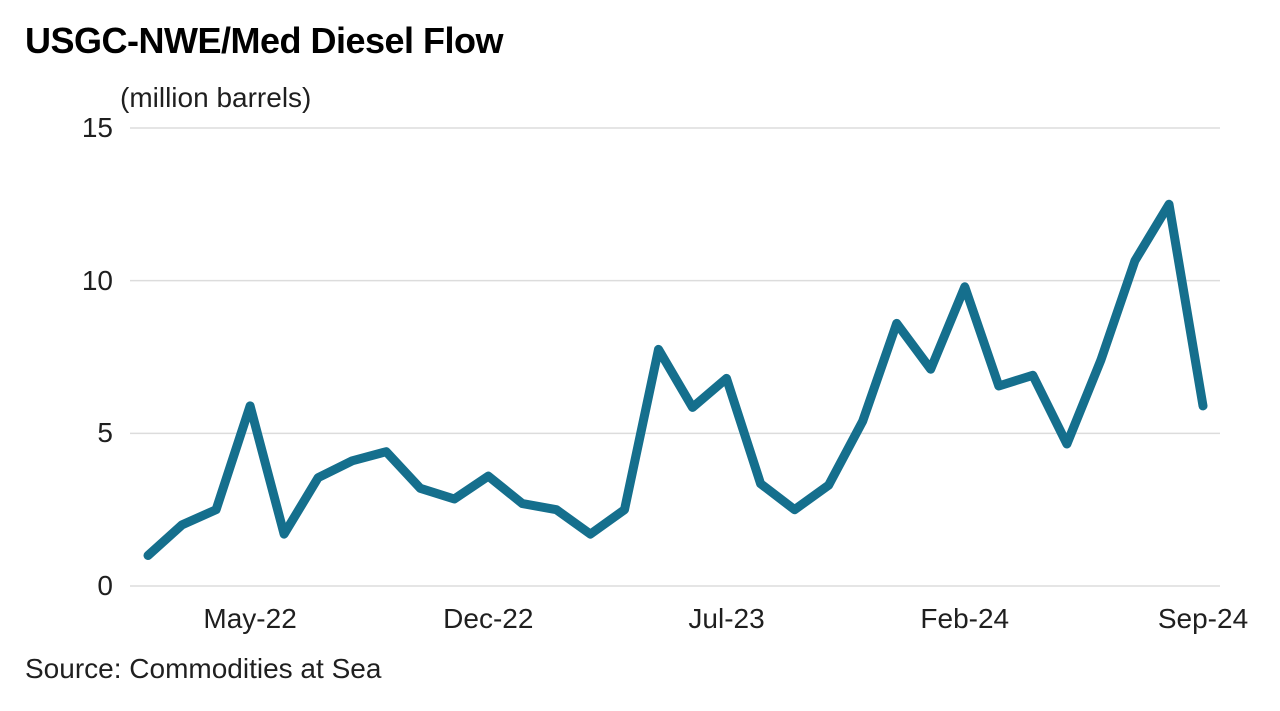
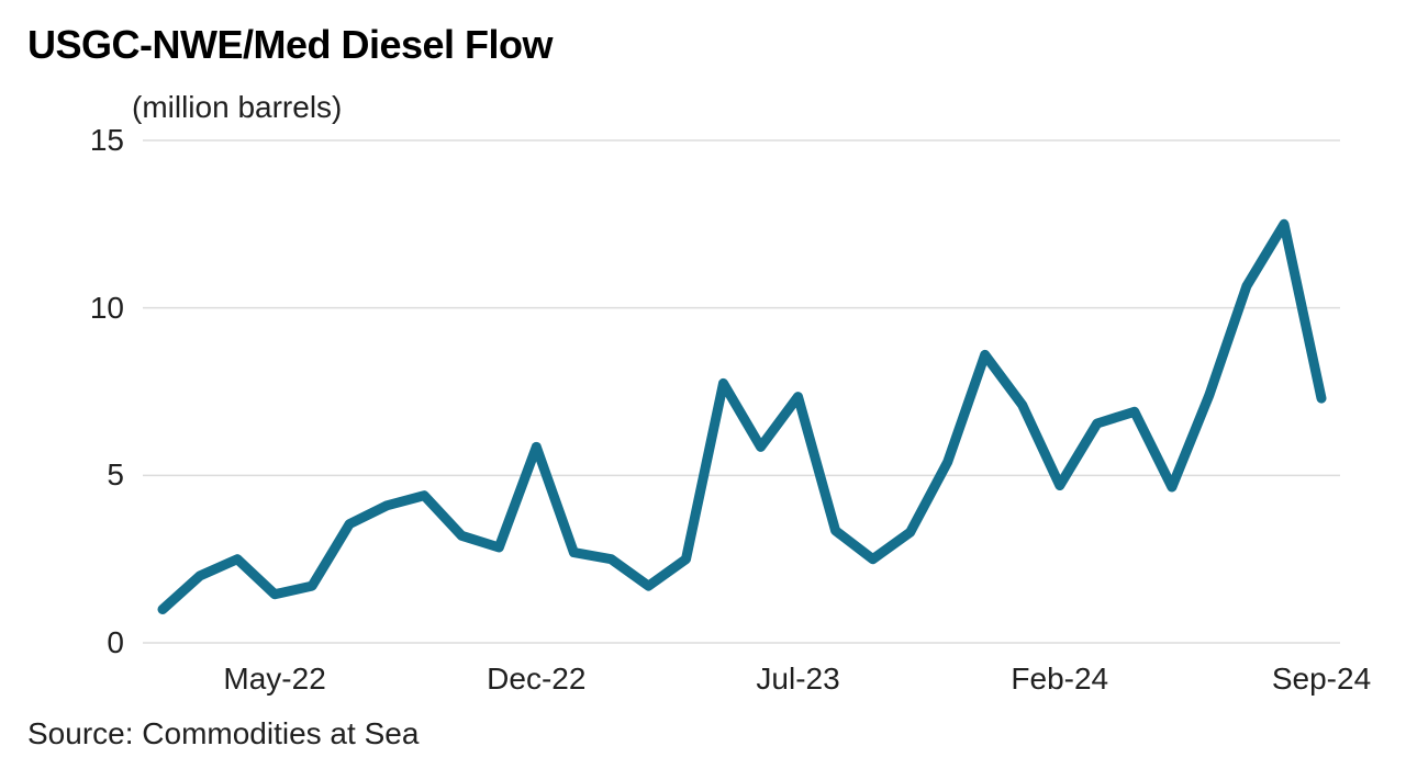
May-22: 5.9 -> 1.4
Dec-22: 3.6 -> 5.8
Jul-23: 6.8 -> 7.3
Feb-24: 9.8 -> 4.7
Sep-24: 5.9 -> 7.3
